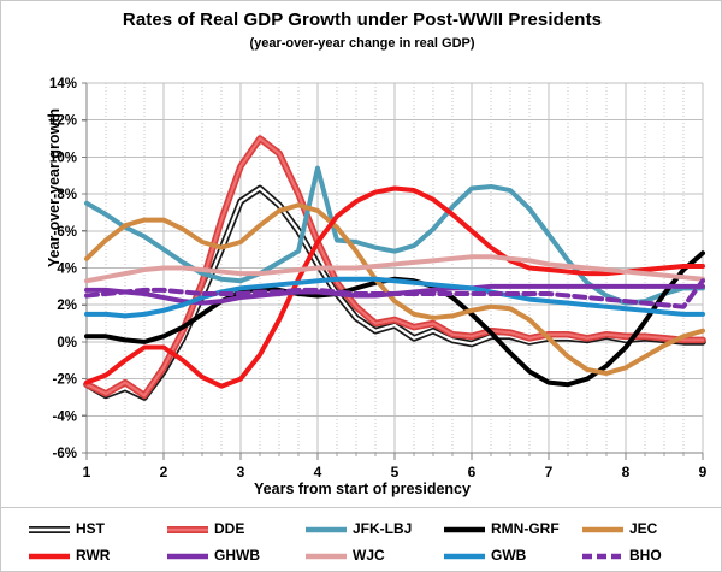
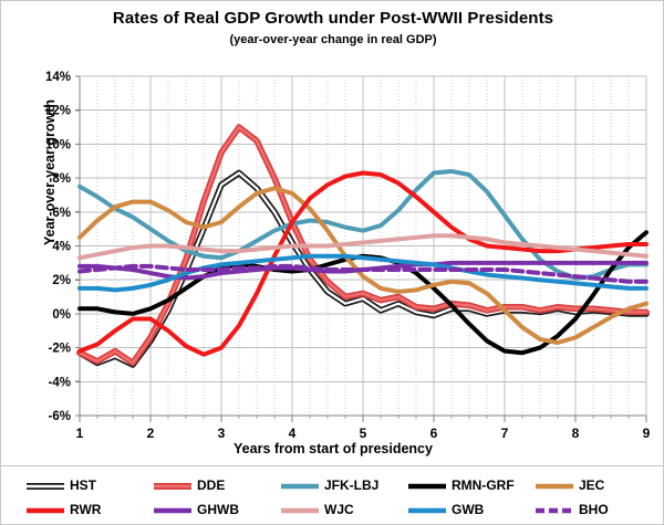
JFK-LBJ/4: 9.4% -> 5.3%
BHO/9: 3.3% -> 1.9%
